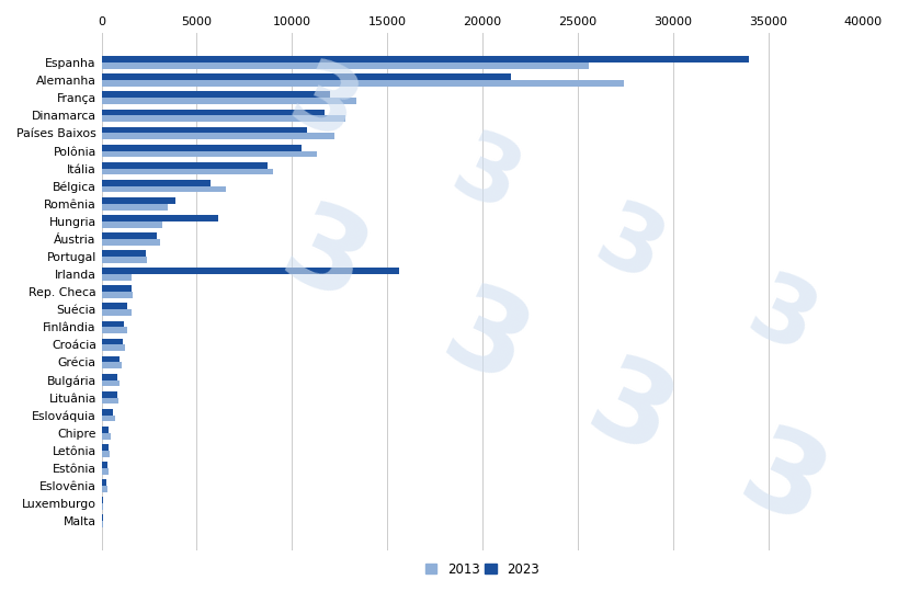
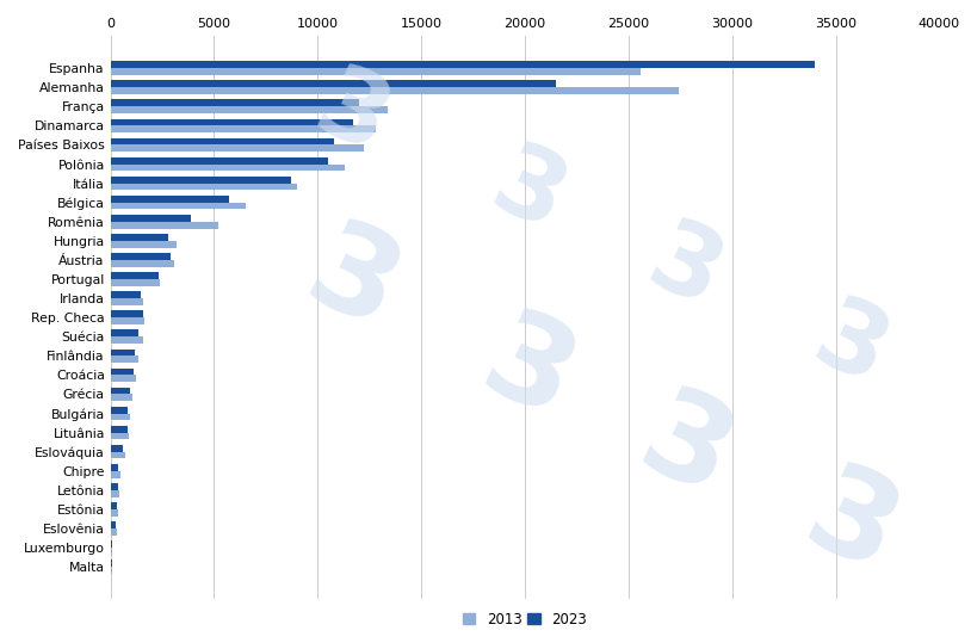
2013/Romênia: 3500 -> 5200
2023/Hungria: 6100 -> 2800
2023/Irlanda: 15600 -> 1400
